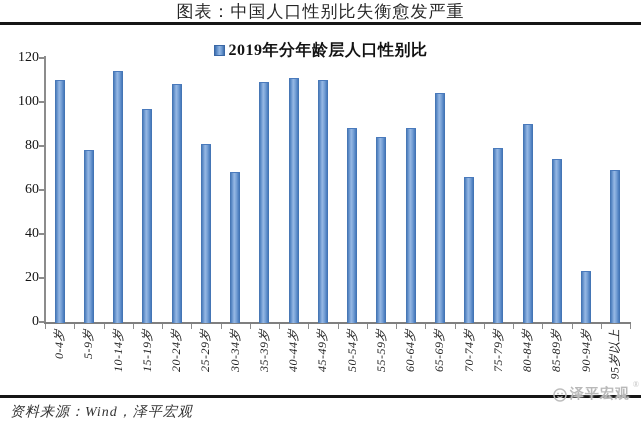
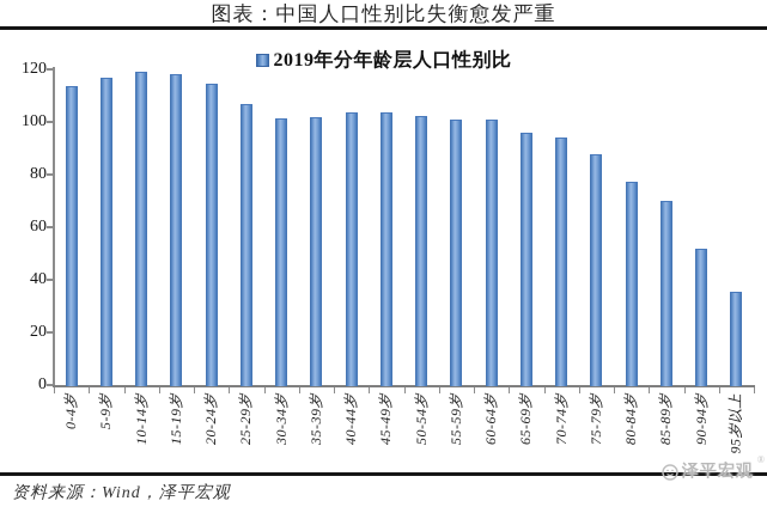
0-4岁: 110 -> 114
5-9岁: 78 -> 117
10-14岁: 114 -> 119
15-19岁: 97 -> 118
20-24岁: 108 -> 115
25-29岁: 81 -> 107
30-34岁: 68 -> 101
35-39岁: 109 -> 102
40-44岁: 111 -> 104
45-49岁: 110 -> 104
50-54岁: 88 -> 102
55-59岁: 84 -> 101
60-64岁: 88 -> 101
65-69岁: 104 -> 96
70-74岁: 66 -> 94
75-79岁: 79 -> 88
80-84岁: 90 -> 78
85-89岁: 74 -> 70
90-94岁: 23 -> 52
95岁以上: 69 -> 35
